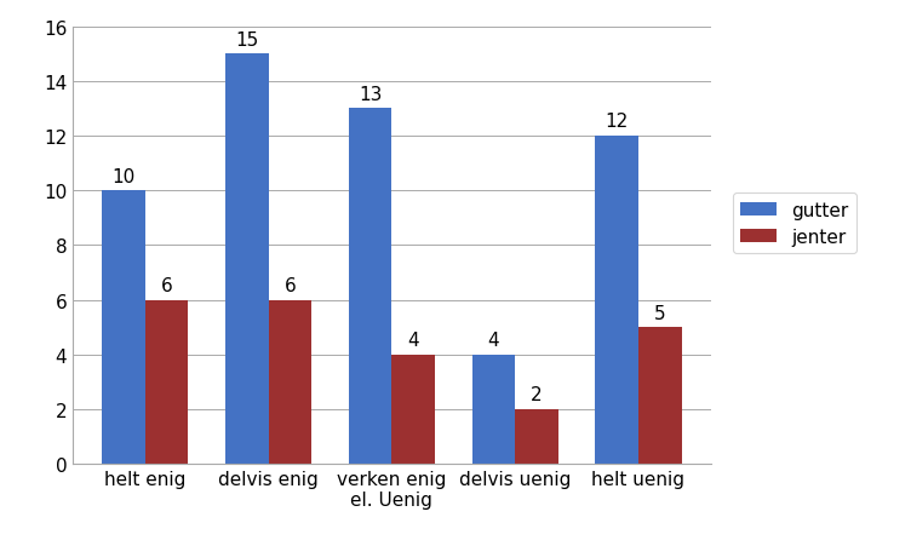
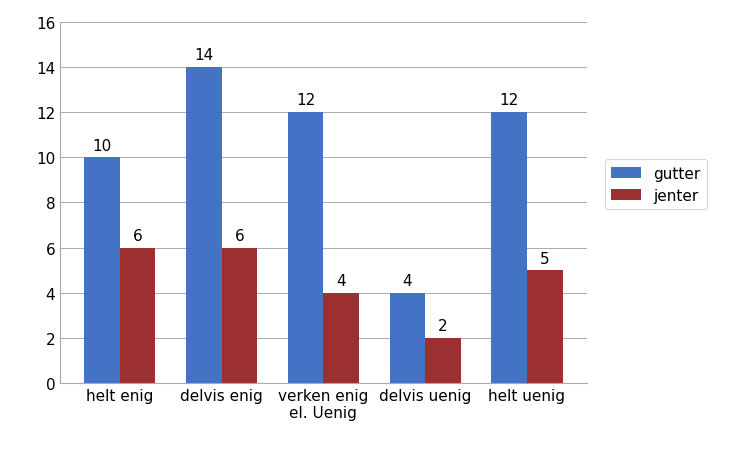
gutter/delvis enig: 15 -> 14
gutter/verken enig el. Uenig: 13 -> 12
